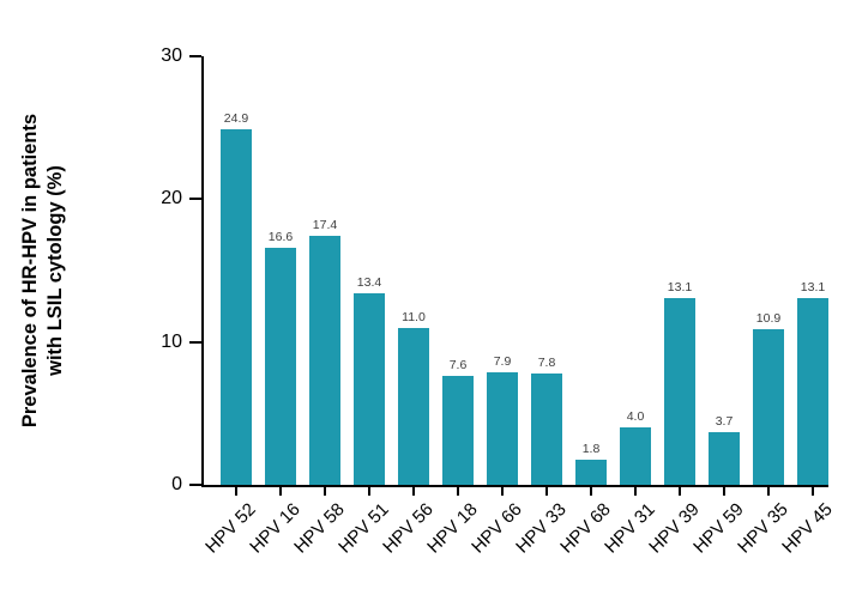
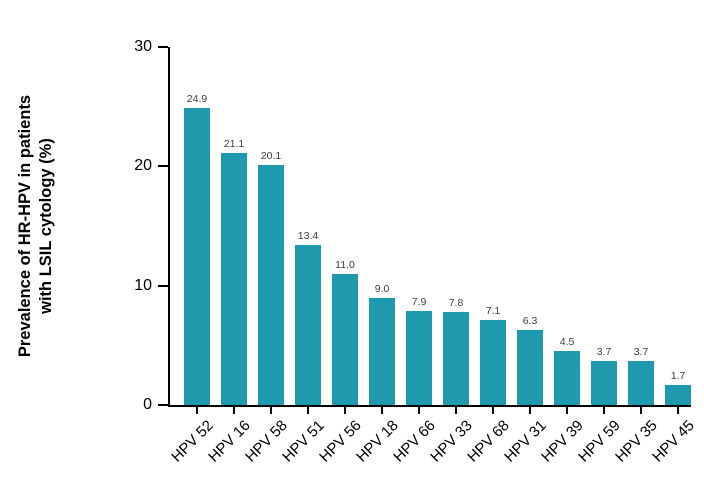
HPV 16: 16.6 -> 21.1
HPV 58: 17.4 -> 20.1
HPV 18: 7.6 -> 9.0
HPV 68: 1.8 -> 7.1
HPV 31: 4.0 -> 6.3
HPV 39: 13.1 -> 4.5
HPV 35: 10.9 -> 3.7
HPV 45: 13.1 -> 1.7
